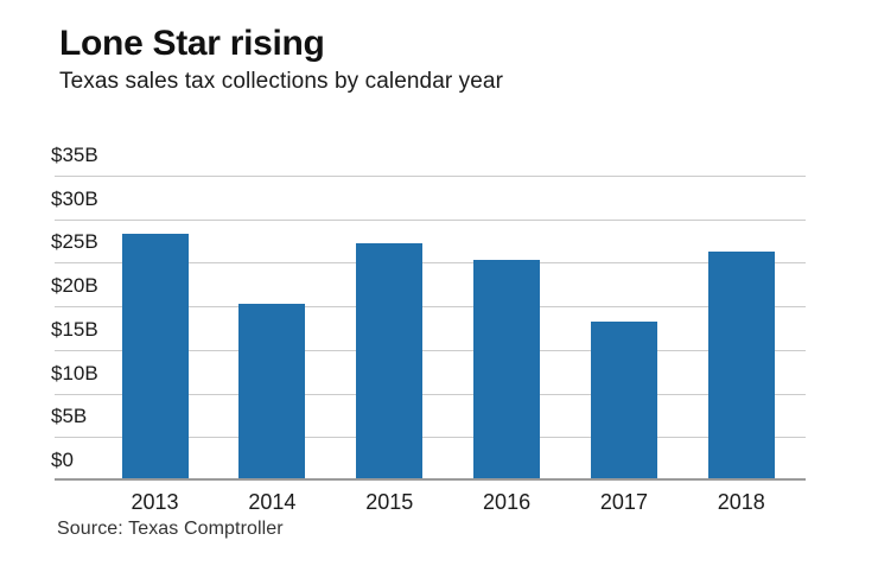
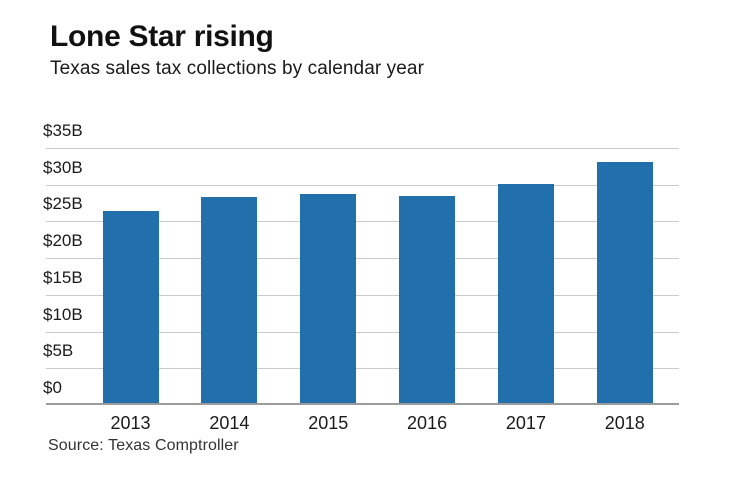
2013: $28B -> $26B
2014: $20B -> $28B
2015: $27B -> $28B
2016: $25B -> $28B
2017: $18B -> $30B
2018: $26B -> $33B
